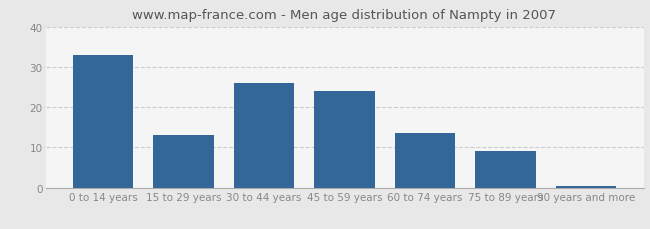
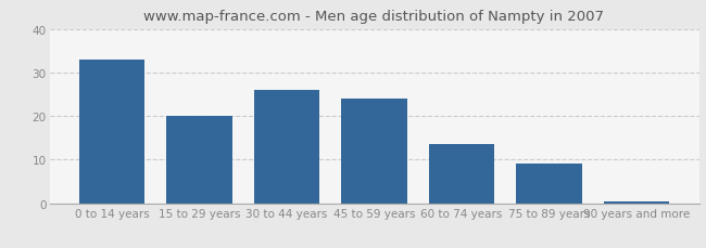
15 to 29 years: 13.0 -> 20.0
